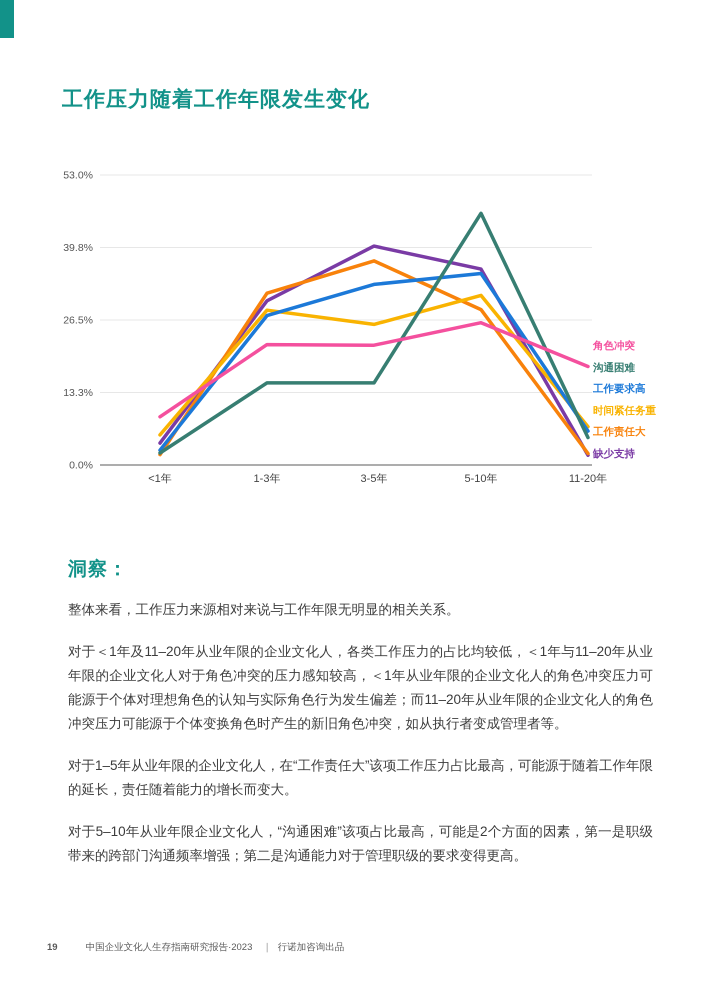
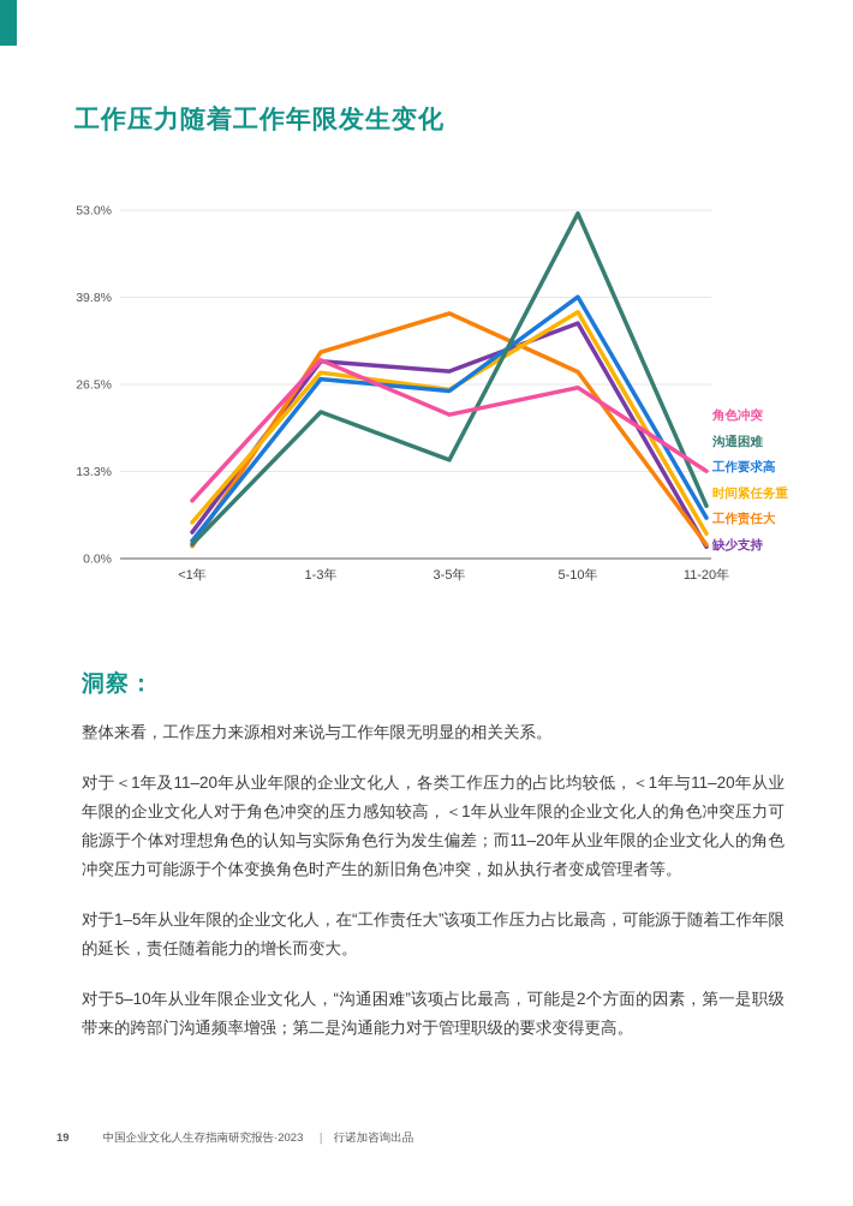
角色冲突/1-3年: 22% -> 30%
沟通困难/1-3年: 15% -> 22%
工作要求高/3-5年: 33% -> 26%
缺少支持/3-5年: 40% -> 28%
沟通困难/5-10年: 46% -> 52%
工作要求高/5-10年: 35% -> 40%
时间紧任务重/5-10年: 31% -> 38%
角色冲突/11-20年: 18% -> 13%
沟通困难/11-20年: 5% -> 8%
时间紧任务重/11-20年: 7% -> 4%
